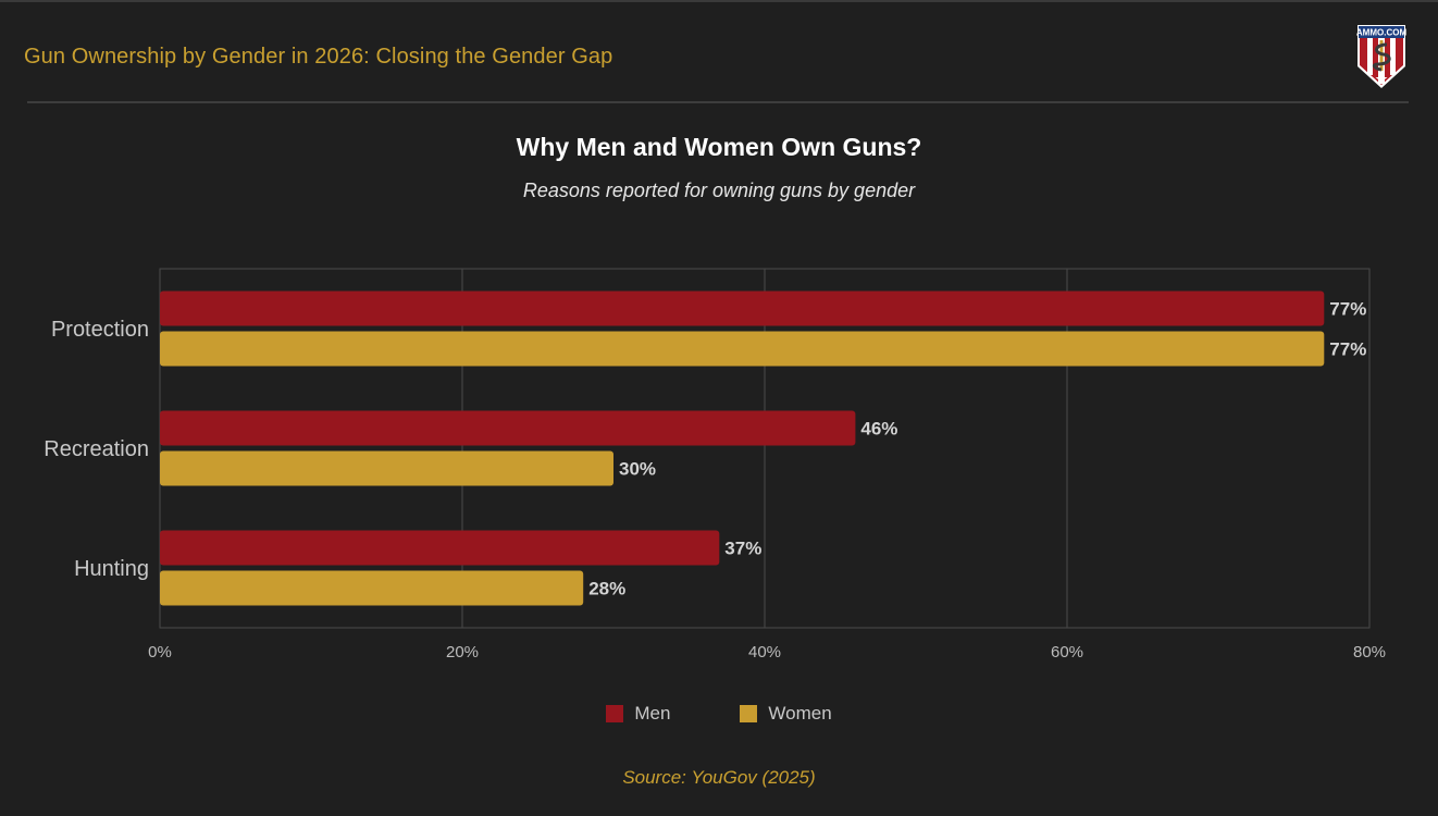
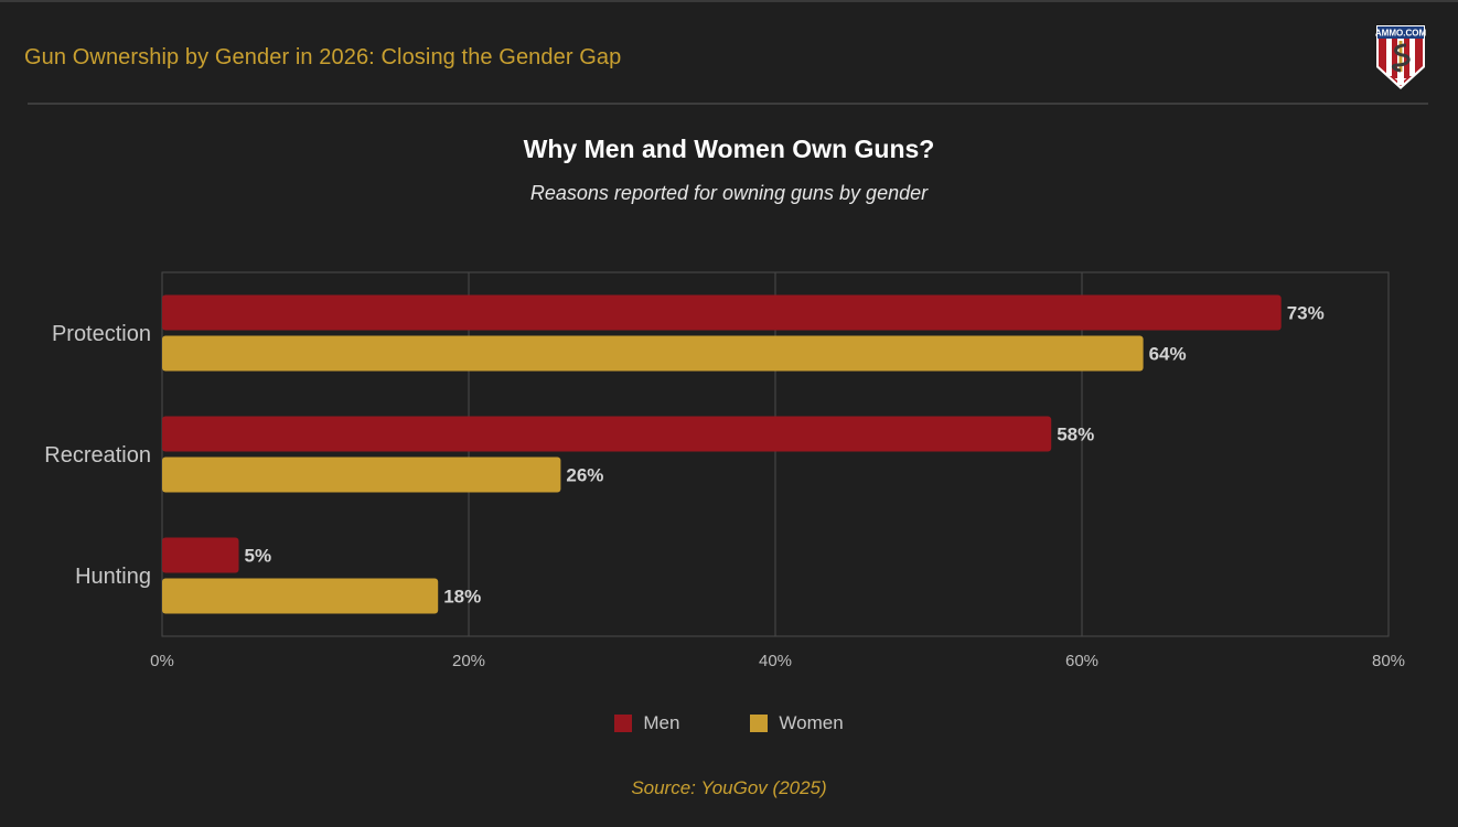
Men/Protection: 77% -> 73%
Women/Protection: 77% -> 64%
Men/Recreation: 46% -> 58%
Women/Recreation: 30% -> 26%
Men/Hunting: 37% -> 5%
Women/Hunting: 28% -> 18%
